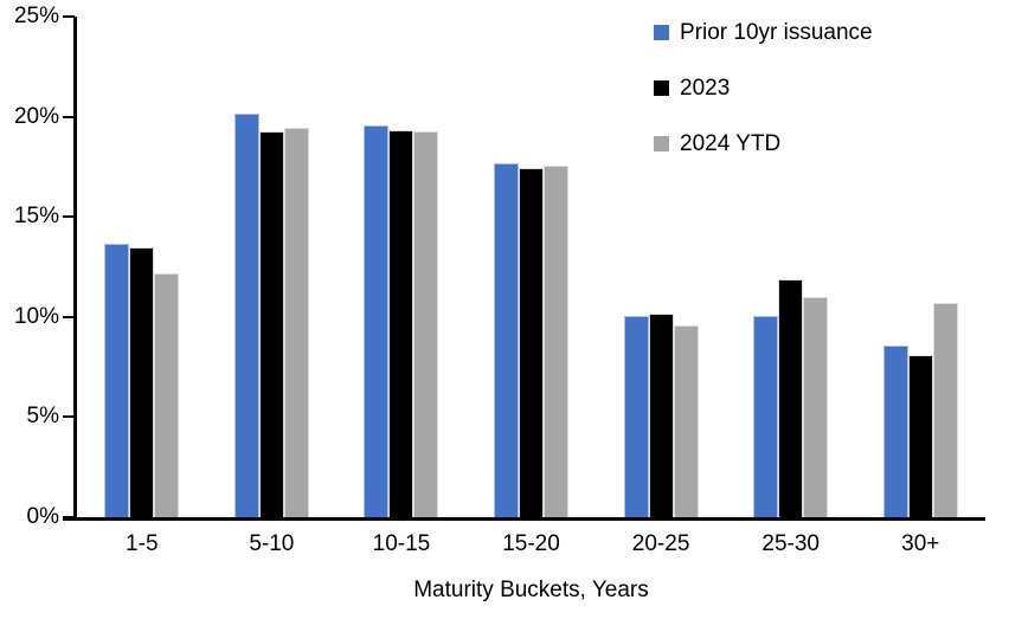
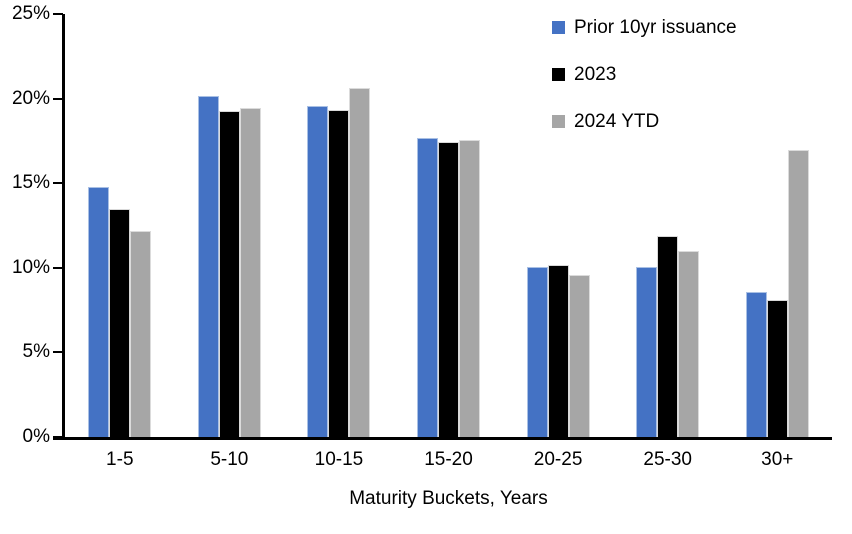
Prior 10yr issuance/1-5: 13.7% -> 14.8%
2024 YTD/10-15: 19.3% -> 20.7%
2024 YTD/30+: 10.7% -> 17.0%
